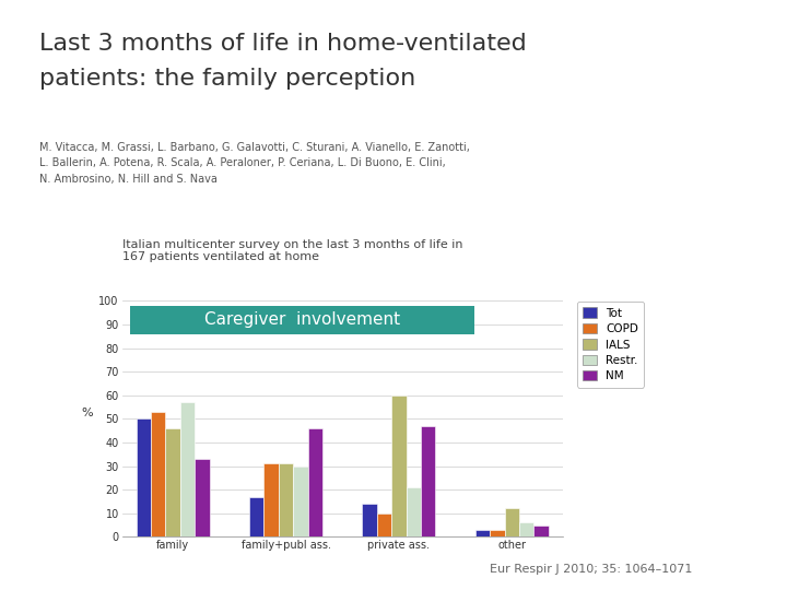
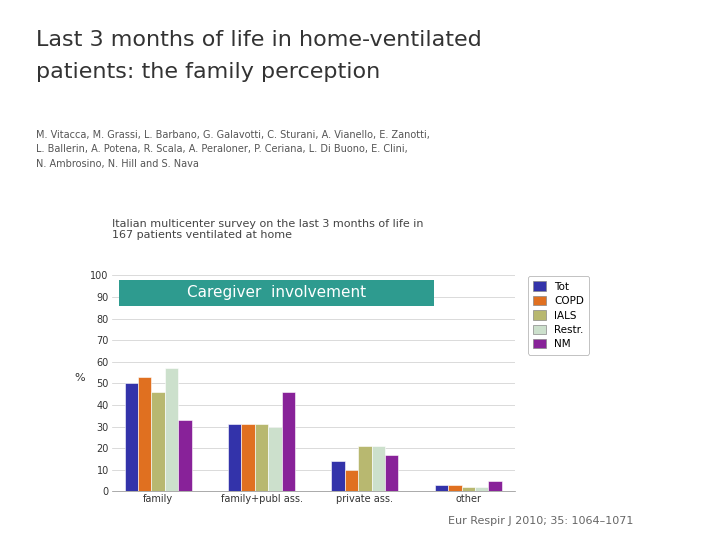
Tot/family+publ ass.: 17 -> 31
IALS/private ass.: 60 -> 21
NM/private ass.: 47 -> 17
IALS/other: 12 -> 2
Restr./other: 6 -> 2
